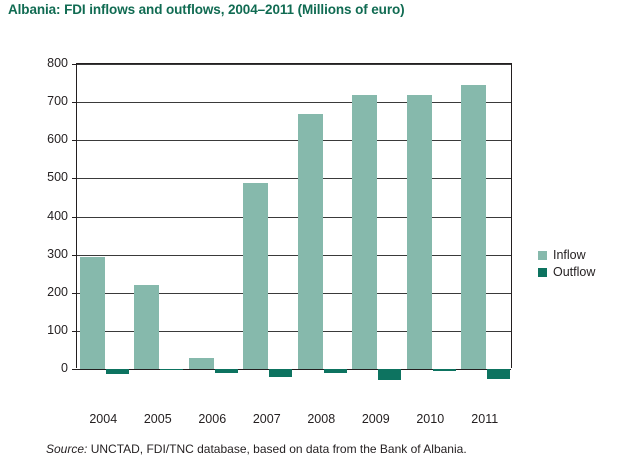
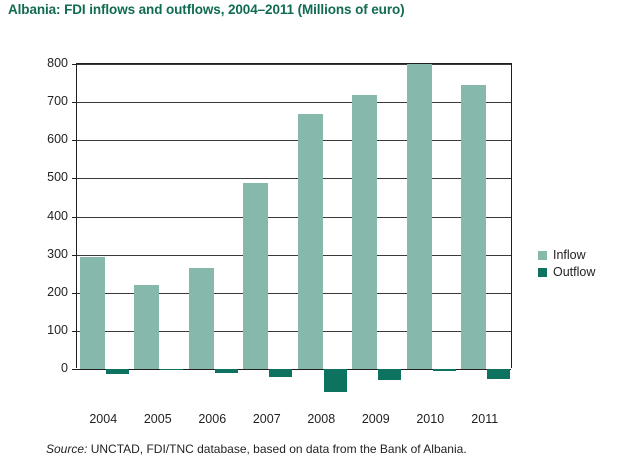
Inflow/2006: 30 -> 260
Outflow/2008: -10 -> -60
Inflow/2010: 720 -> 800
